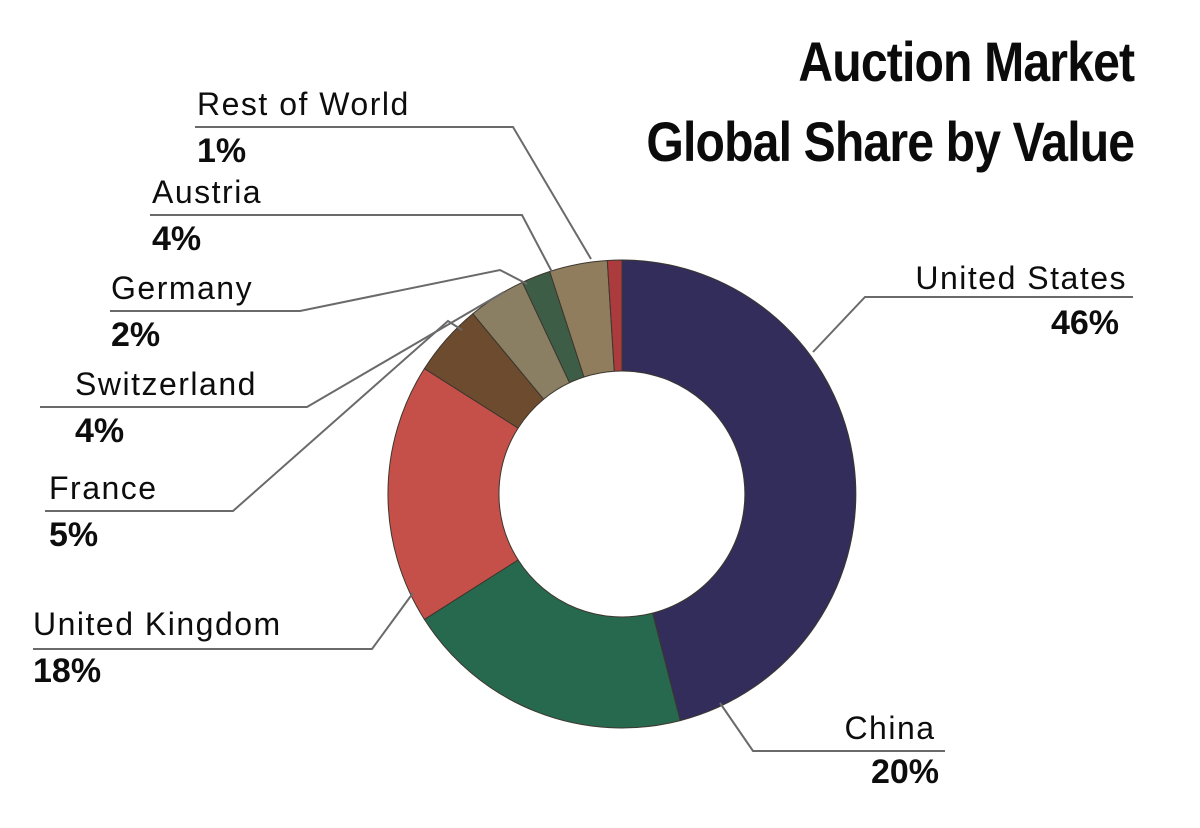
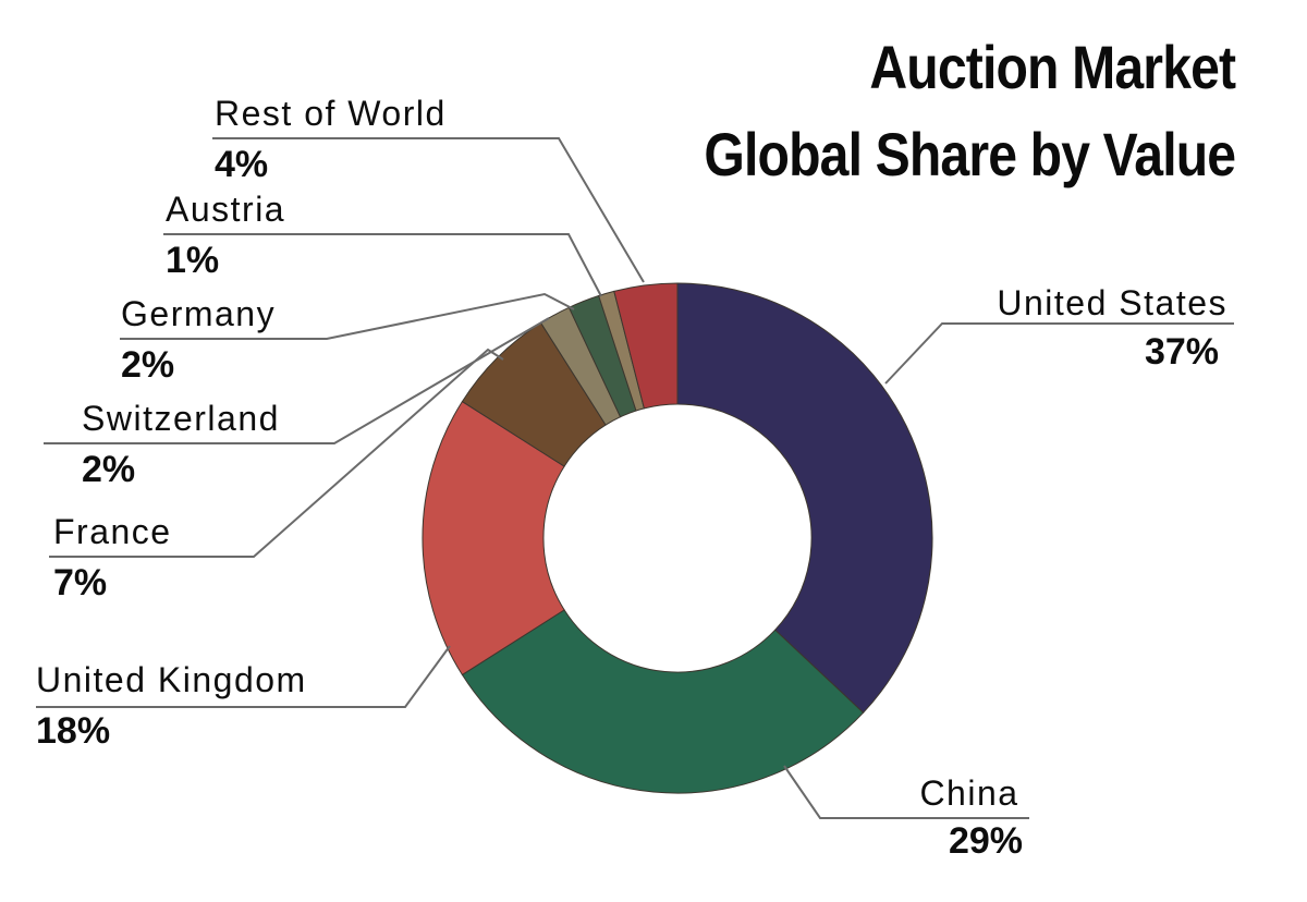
United States: 46% -> 37%
China: 20% -> 29%
France: 5% -> 7%
Switzerland: 4% -> 2%
Austria: 4% -> 1%
Rest of World: 1% -> 4%
